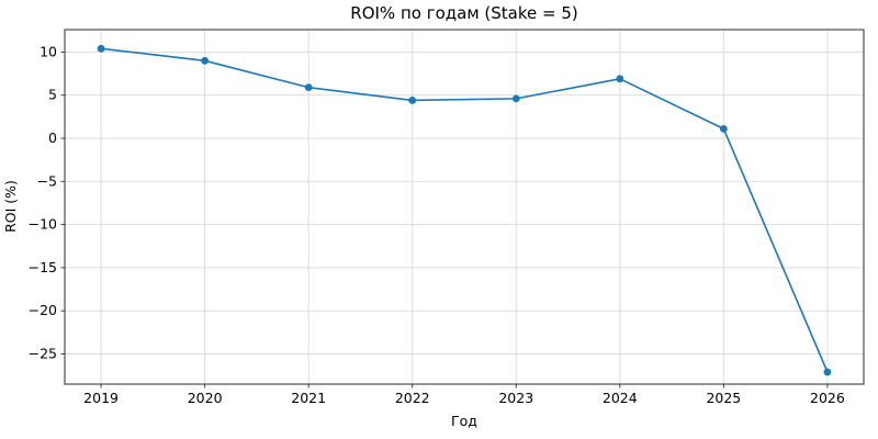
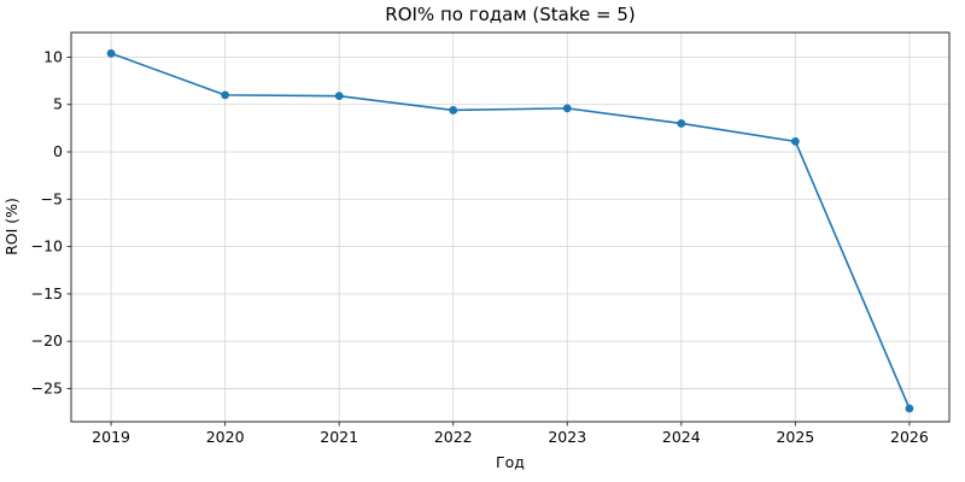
2020: 9 -> 6
2024: 7 -> 3
